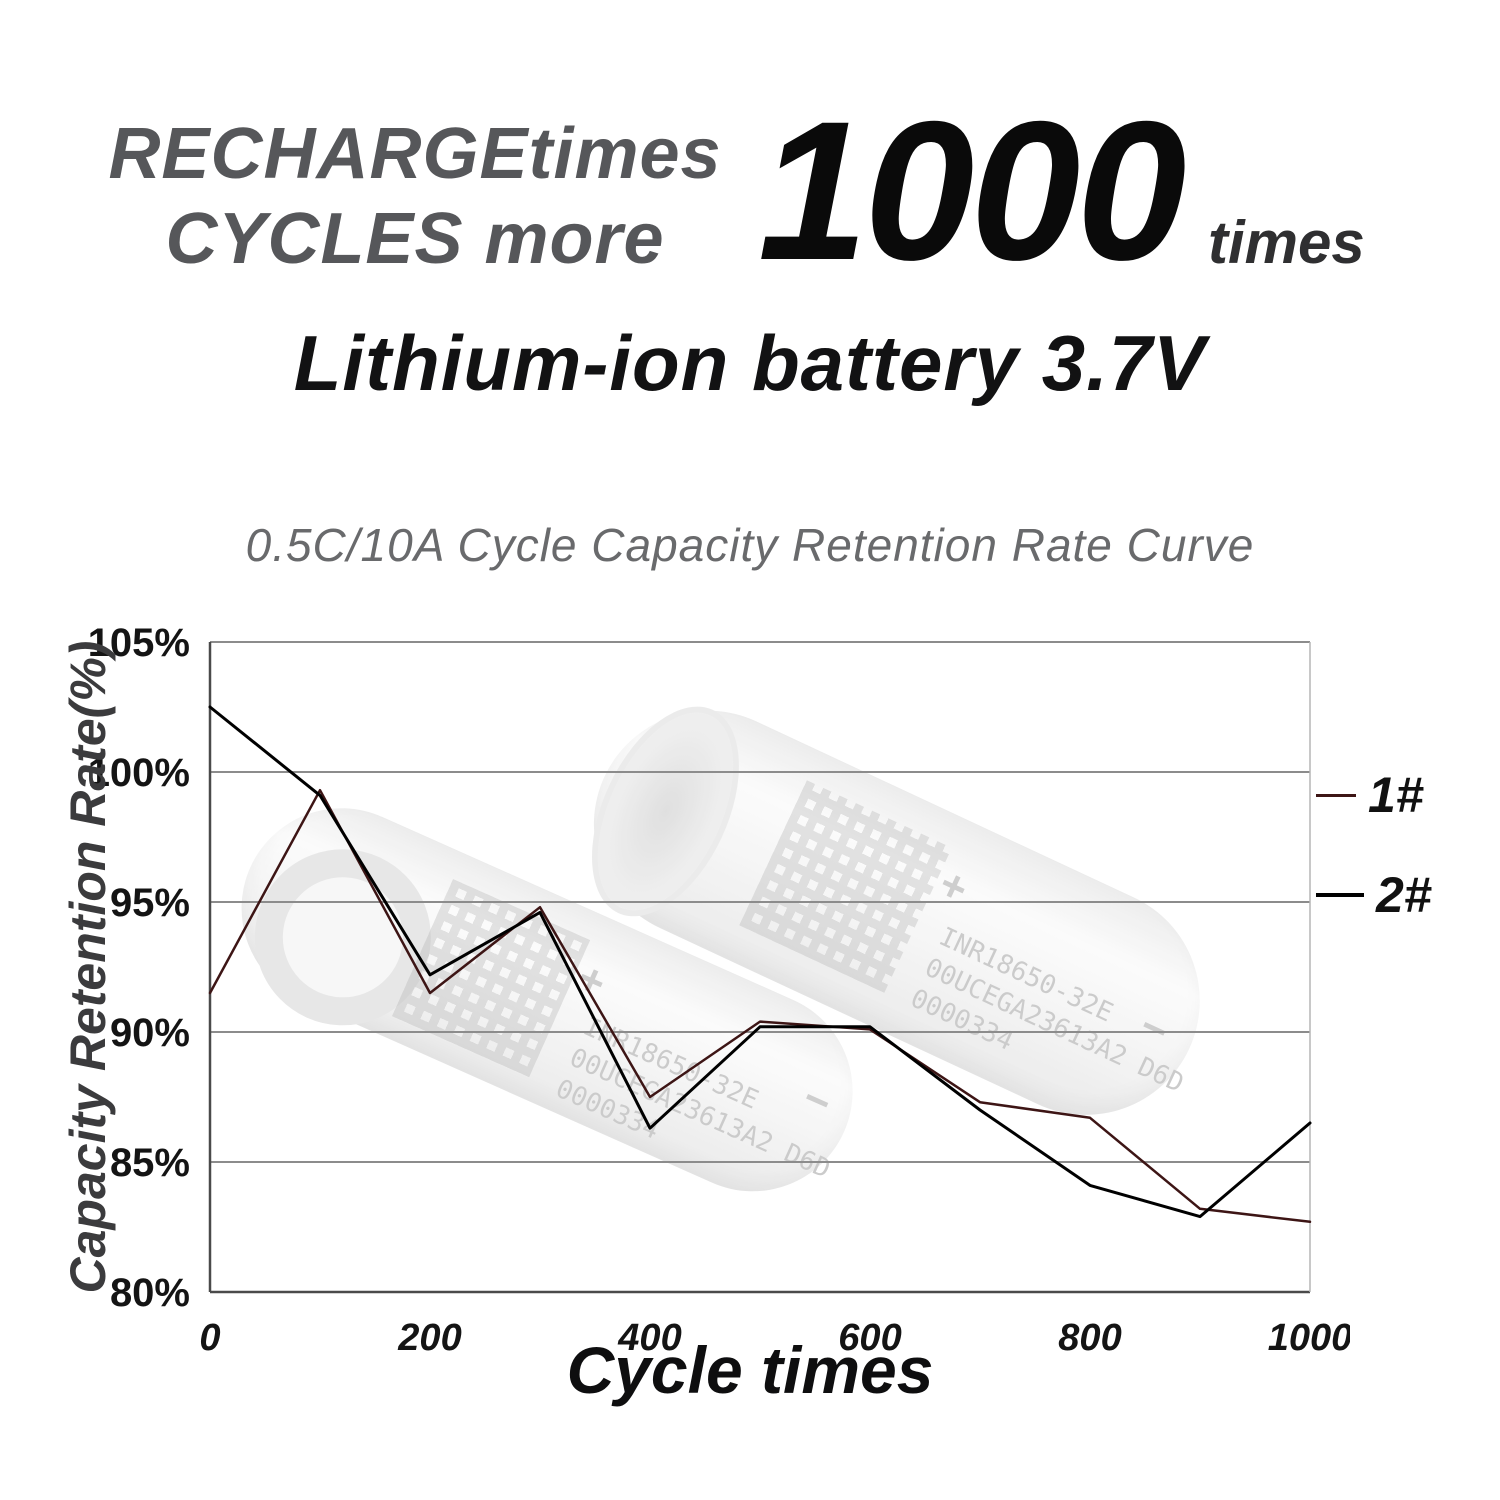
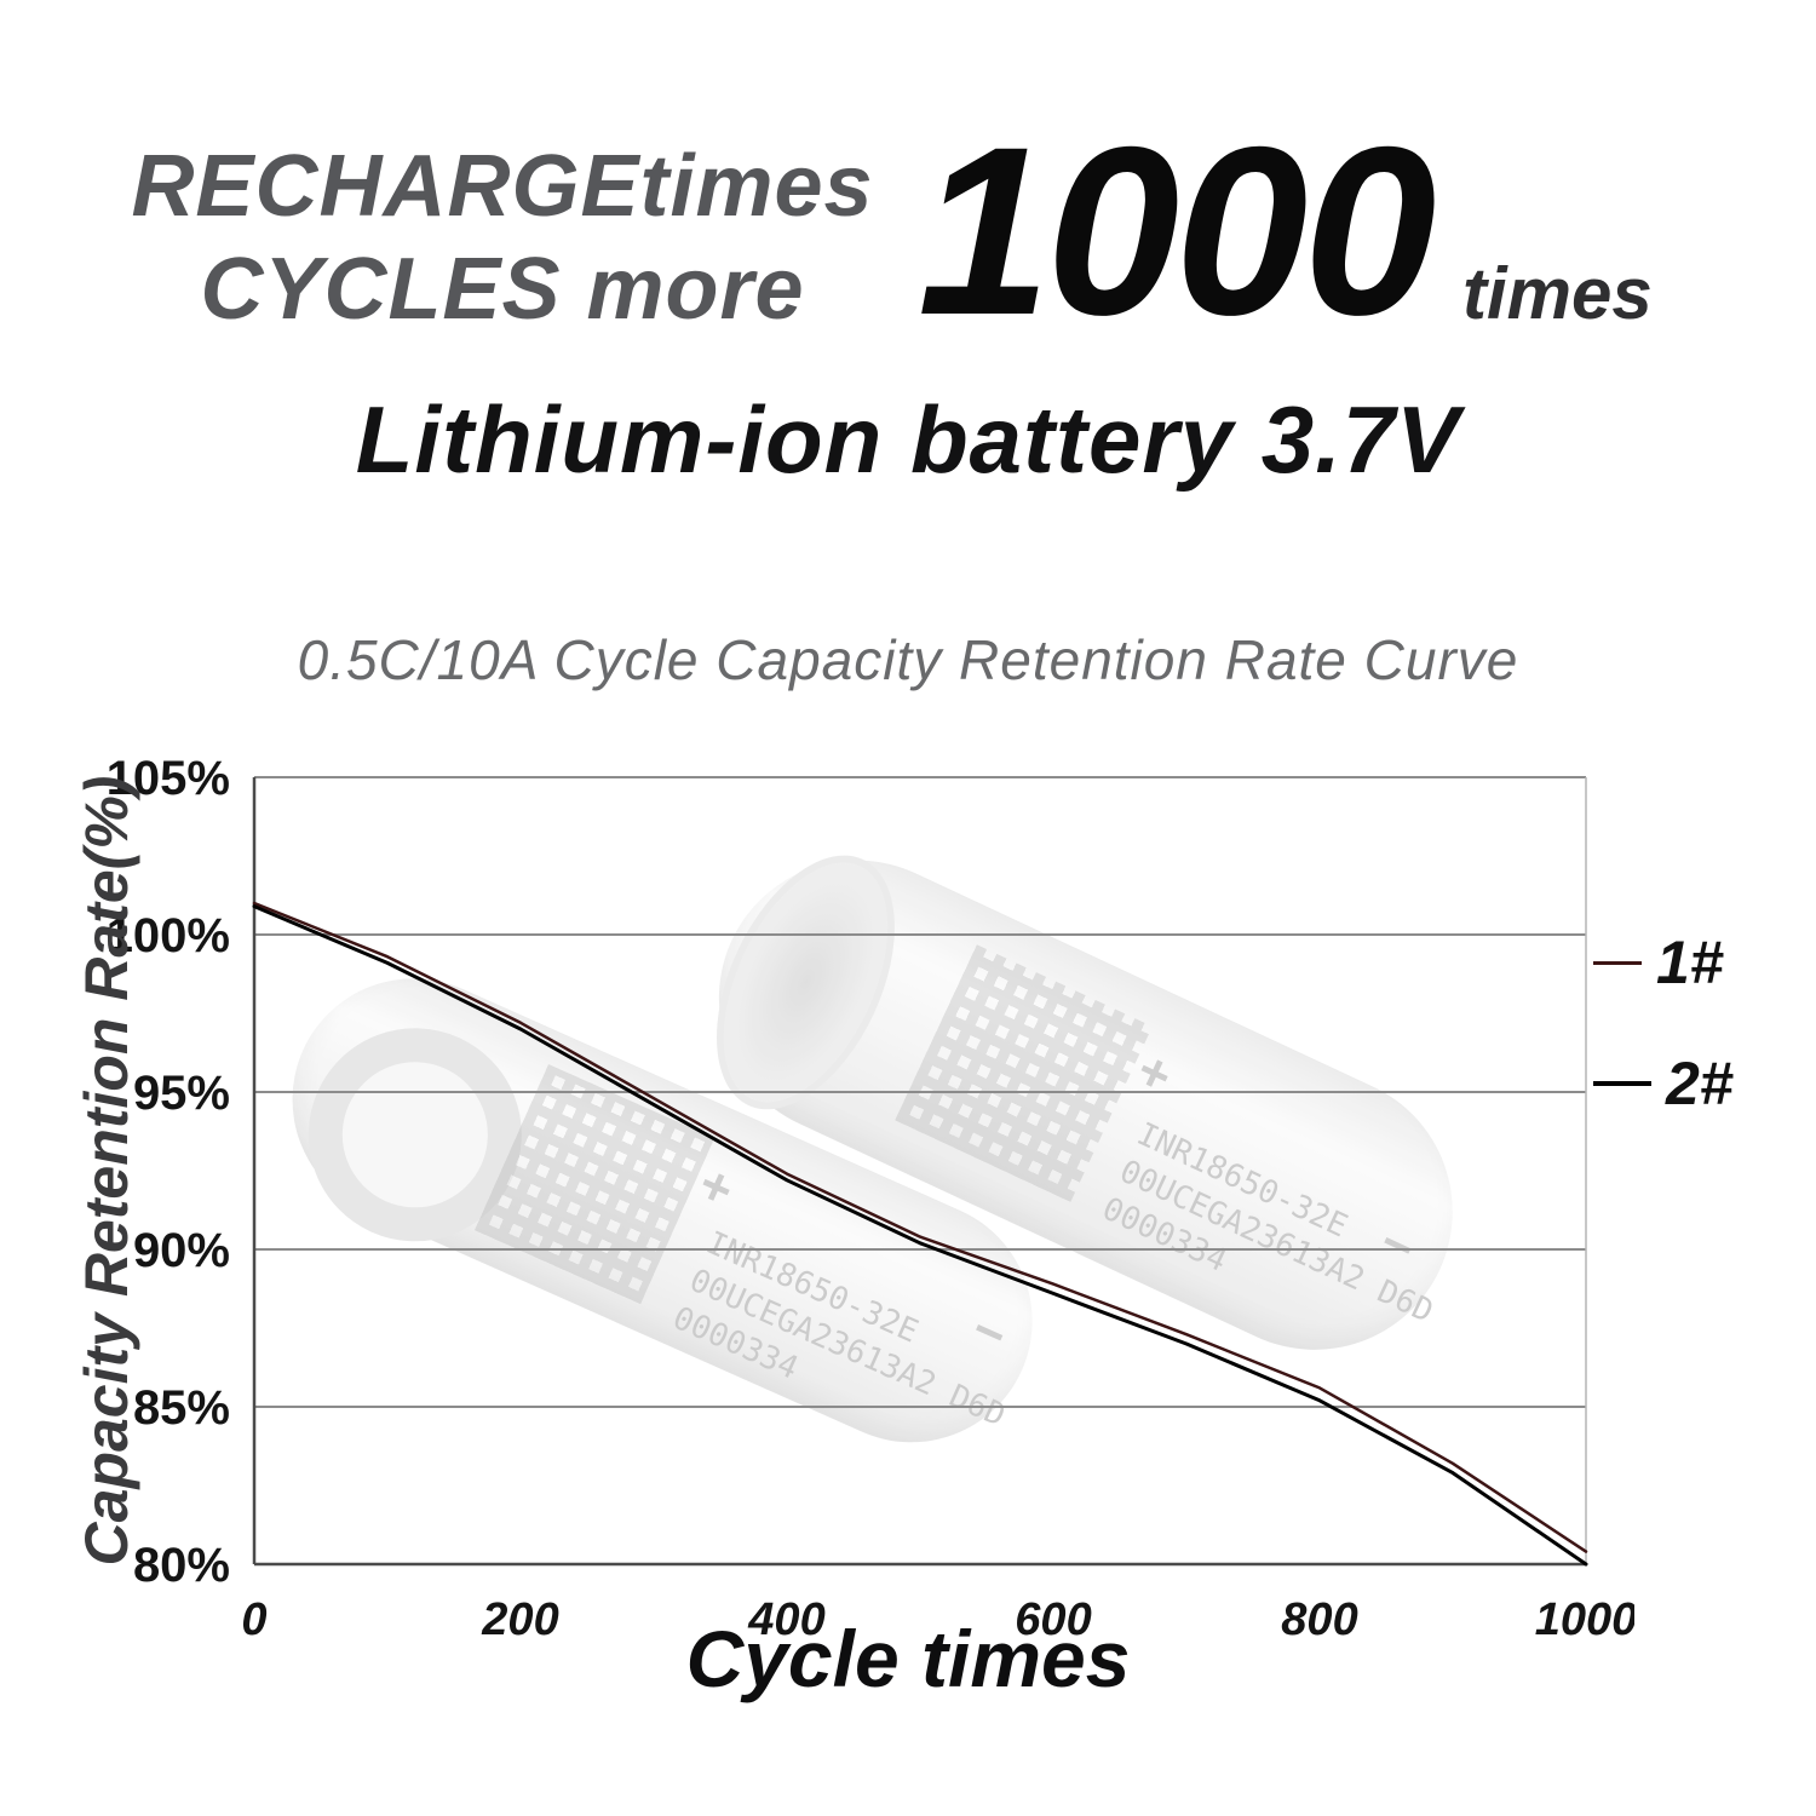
1#/0: 91.5% -> 101.0%
2#/0: 102.5% -> 100.9%
1#/200: 91.5% -> 97.2%
2#/200: 92.2% -> 97.0%
1#/400: 87.5% -> 92.4%
2#/400: 86.3% -> 92.2%
1#/600: 90.1% -> 88.9%
2#/600: 90.2% -> 88.6%
1#/800: 86.7% -> 85.6%
2#/800: 84.1% -> 85.2%
1#/1000: 82.7% -> 80.4%
2#/1000: 86.5% -> 80.0%
